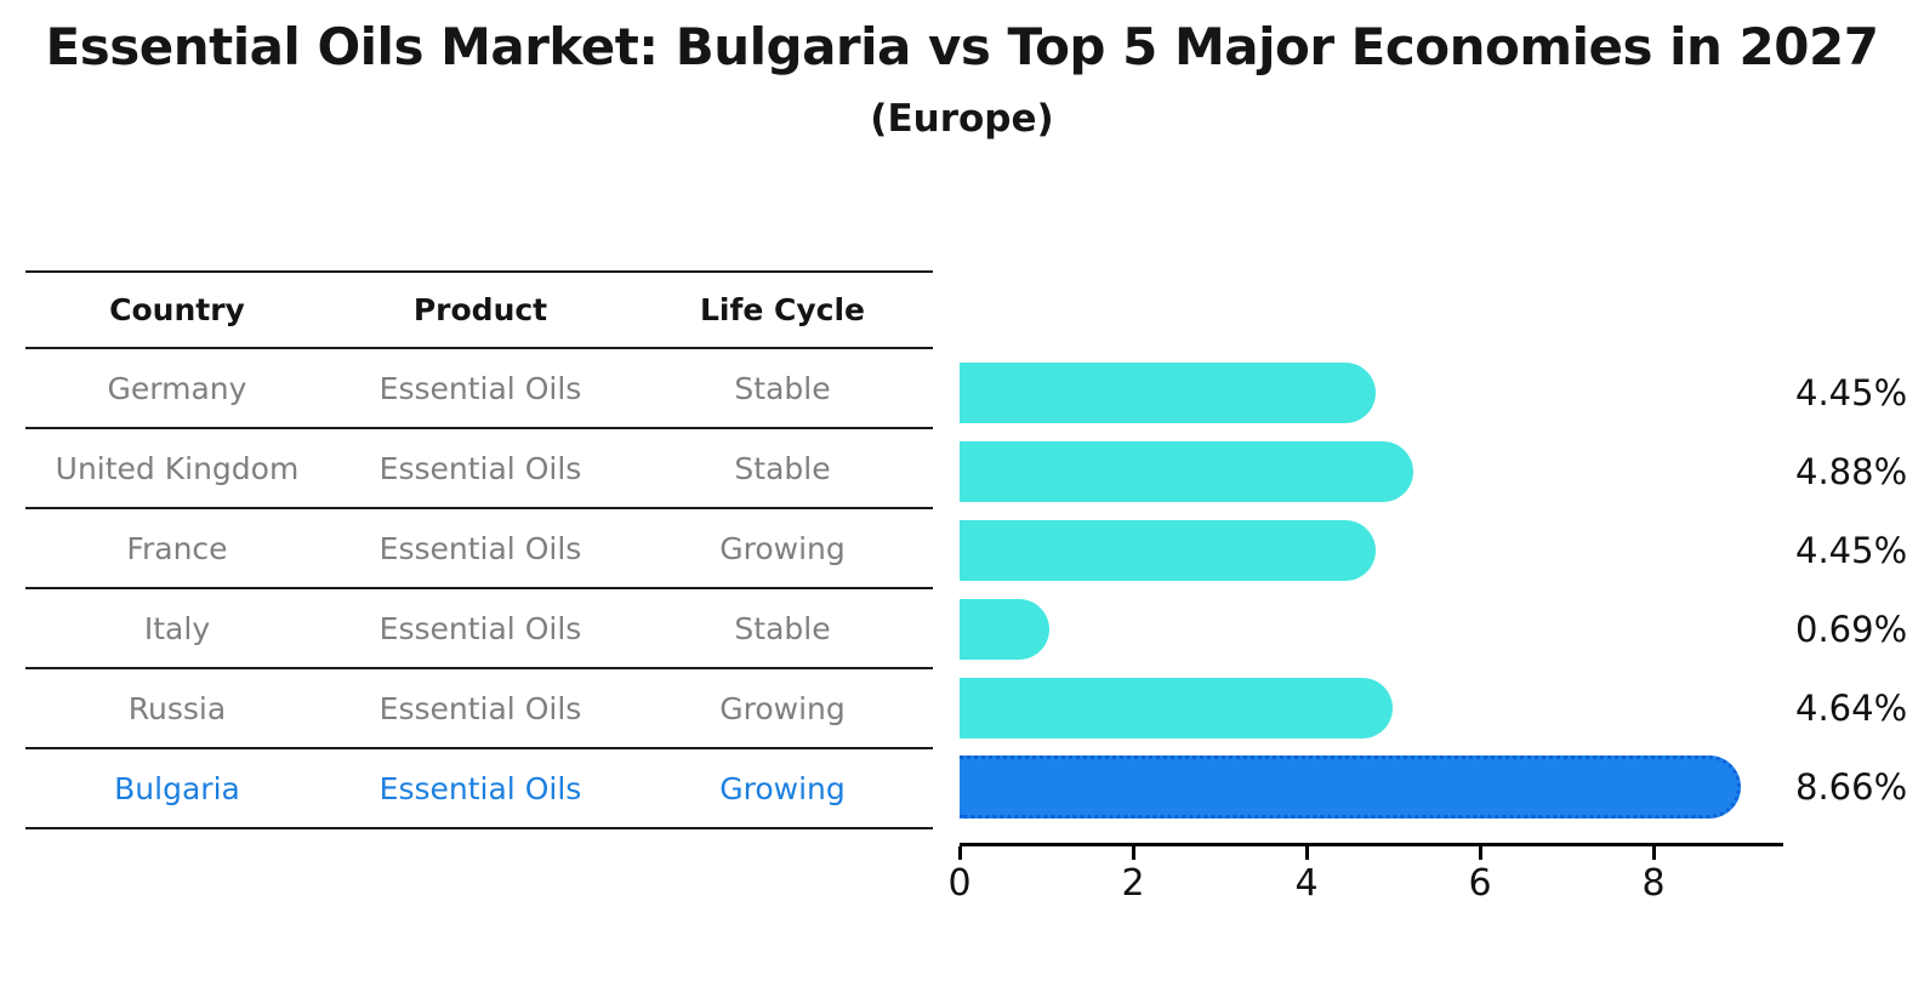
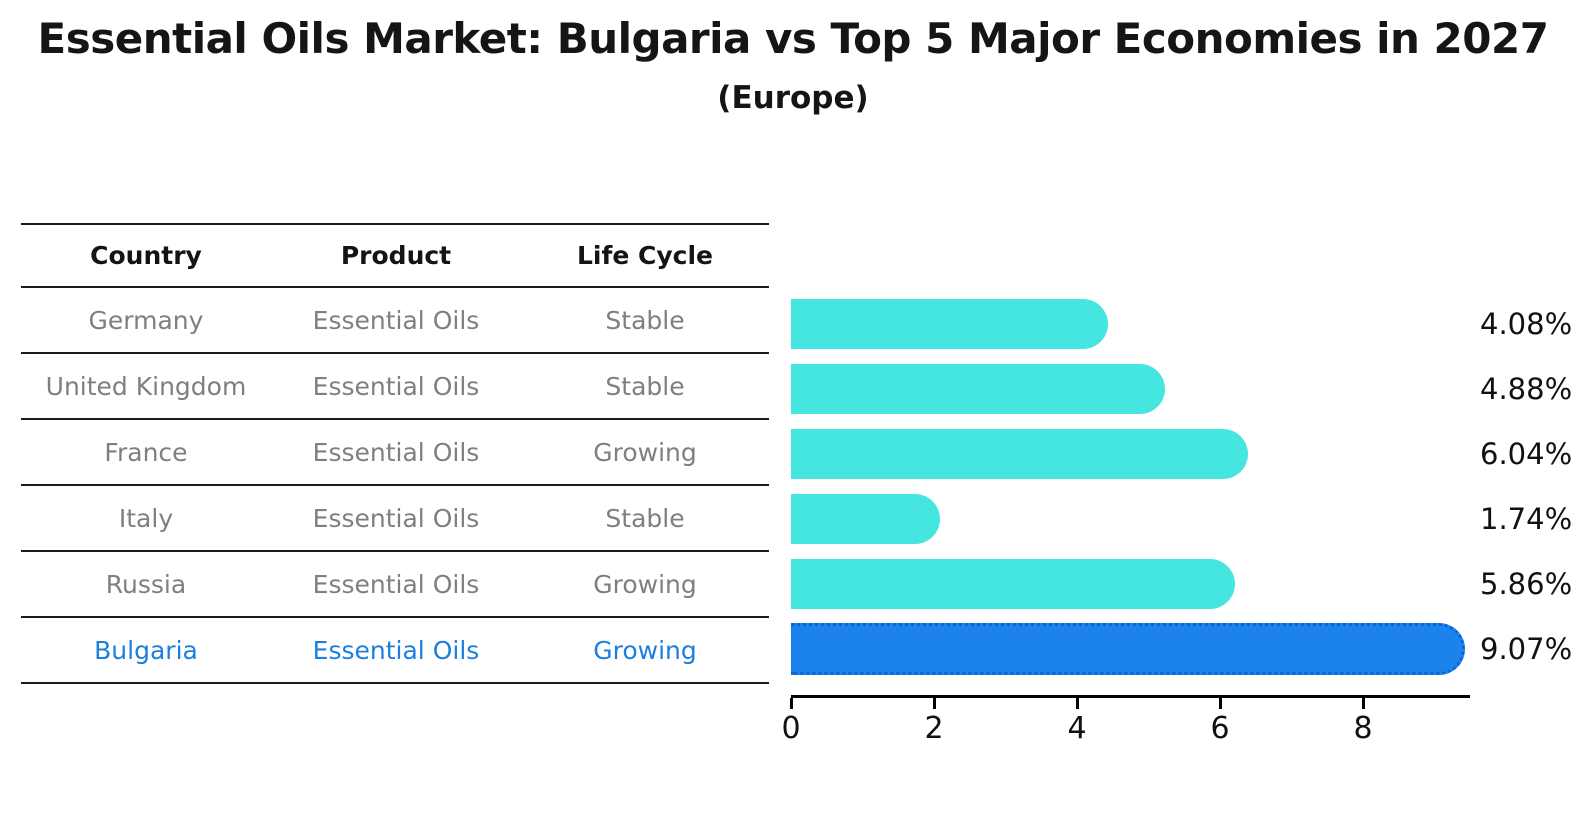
Germany: 4.45% -> 4.08%
France: 4.45% -> 6.04%
Italy: 0.69% -> 1.74%
Russia: 4.64% -> 5.86%
Bulgaria: 8.66% -> 9.07%
